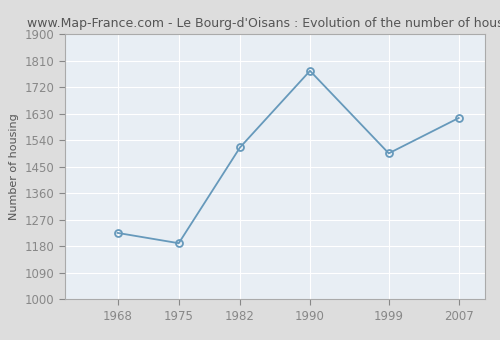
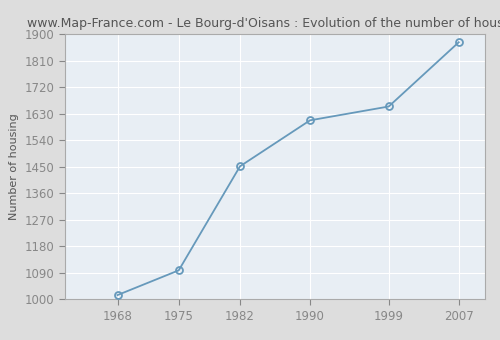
1968: 1225 -> 1014
1975: 1190 -> 1098
1982: 1515 -> 1451
1990: 1775 -> 1607
1999: 1495 -> 1654
2007: 1615 -> 1872
